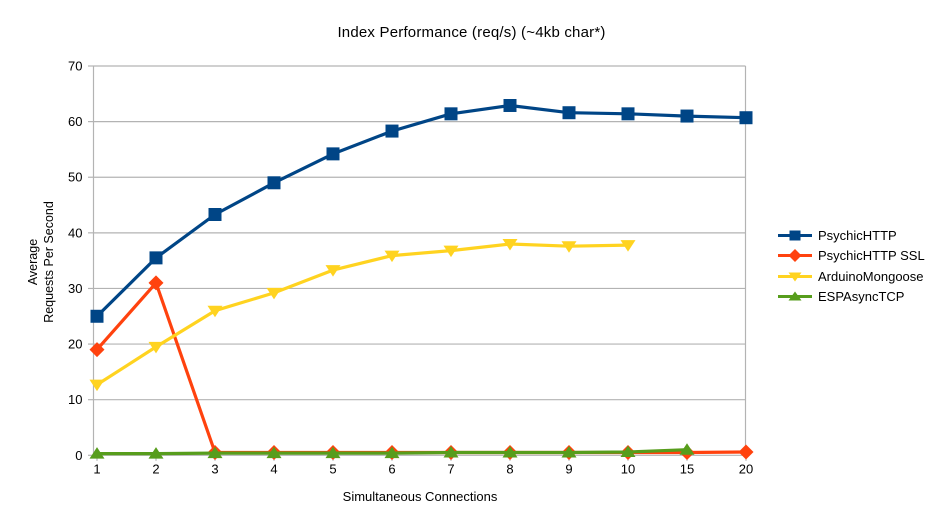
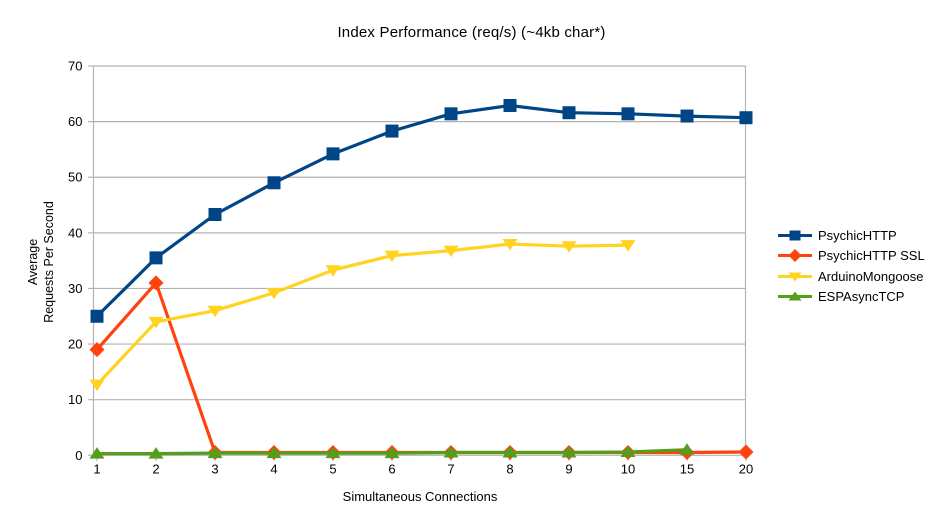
ArduinoMongoose/2: 20 -> 24
